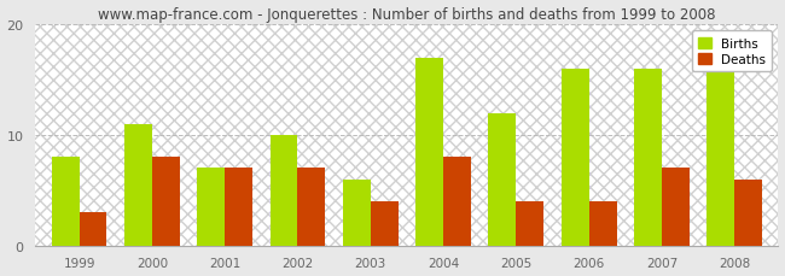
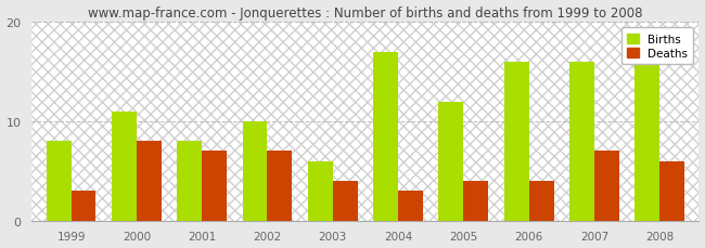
Births/2001: 7 -> 8
Deaths/2004: 8 -> 3
